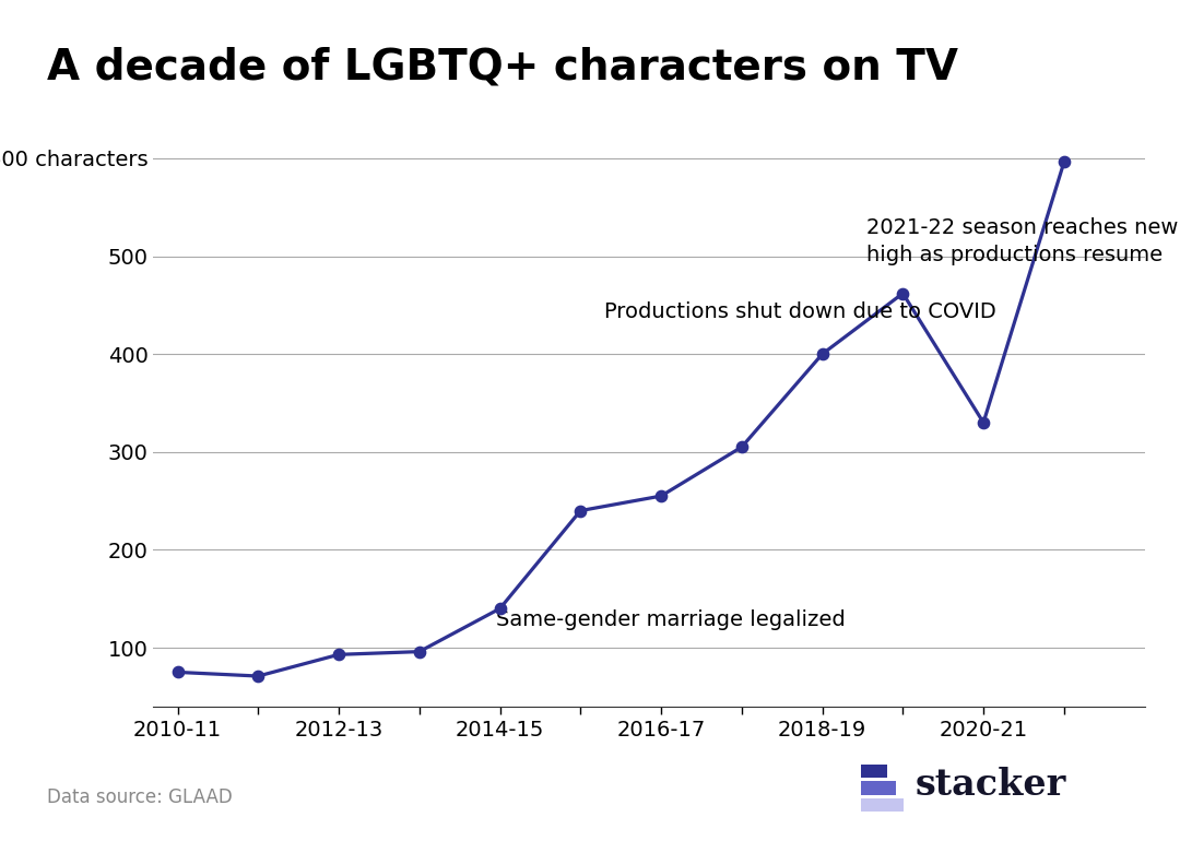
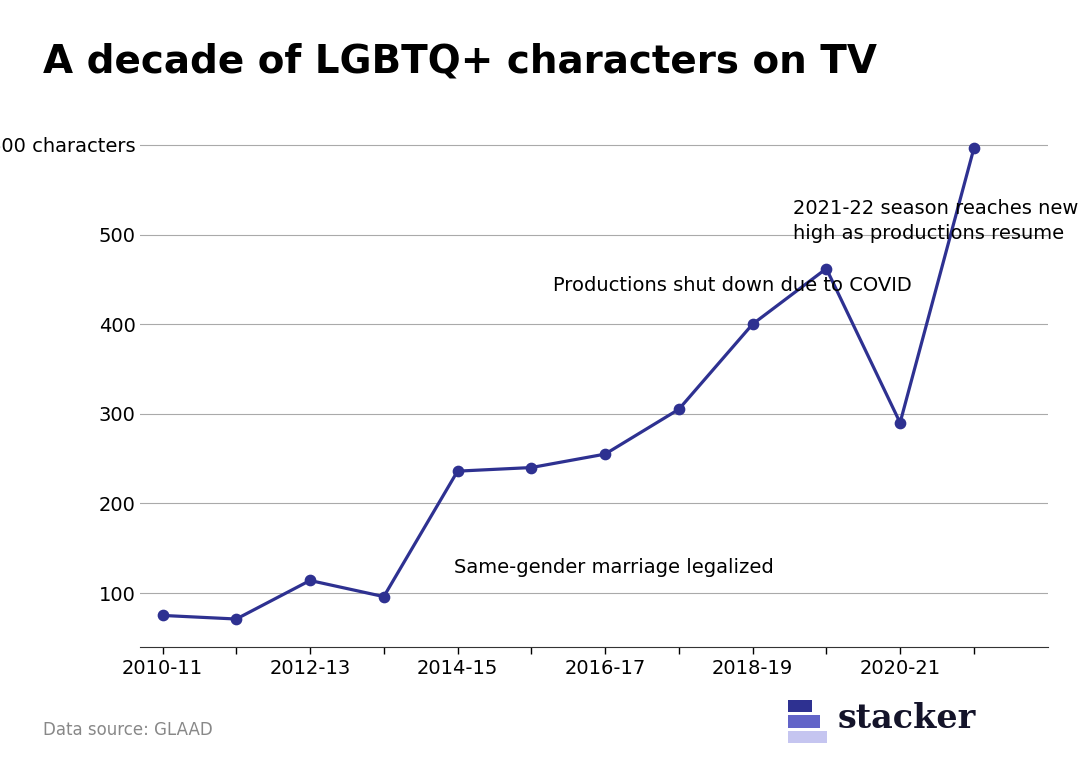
2012-13: 93 -> 114
2014-15: 140 -> 236
2020-21: 330 -> 290
